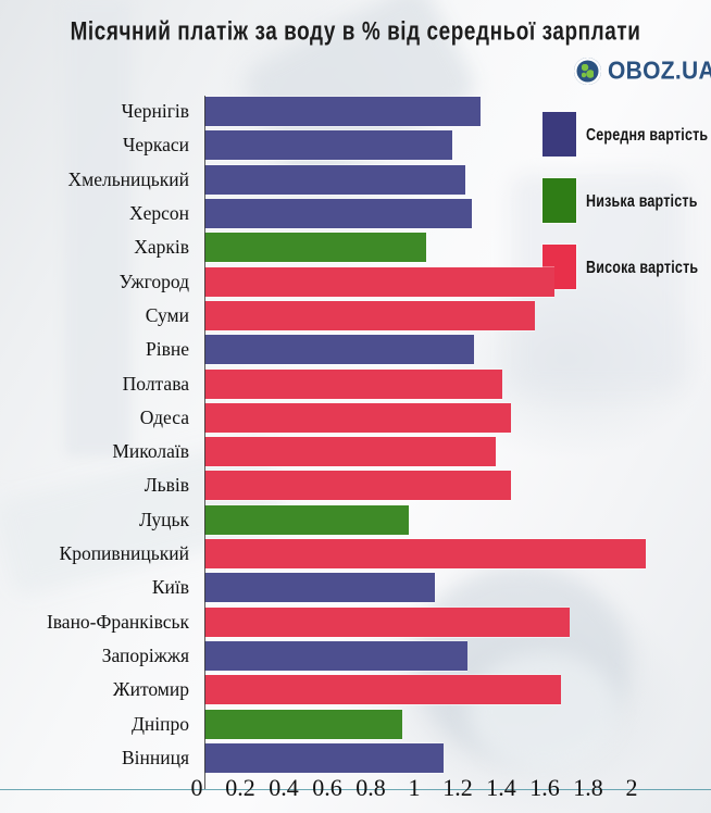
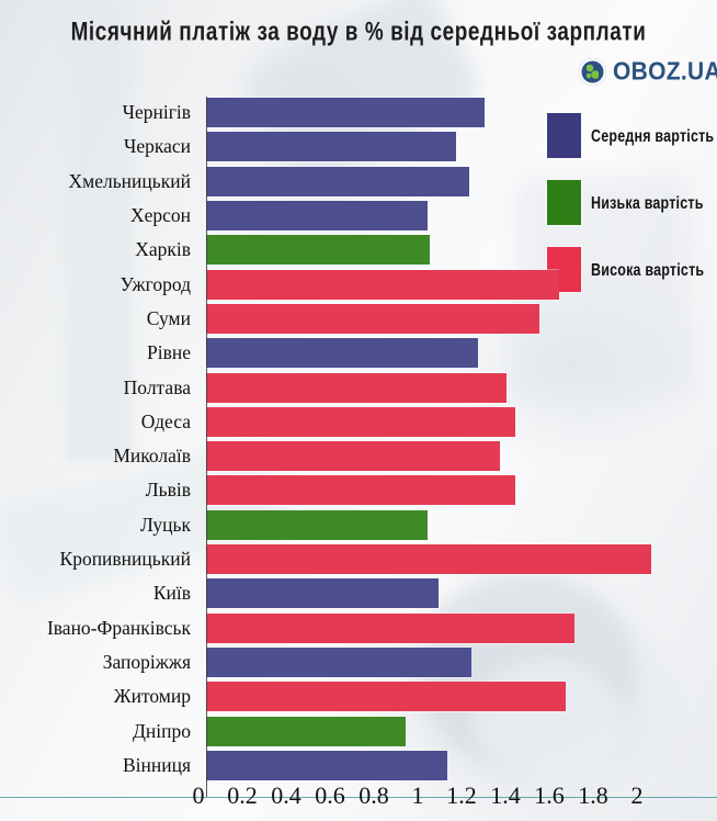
Херсон: 1.23 -> 1.01
Луцьк: 0.94 -> 1.01
